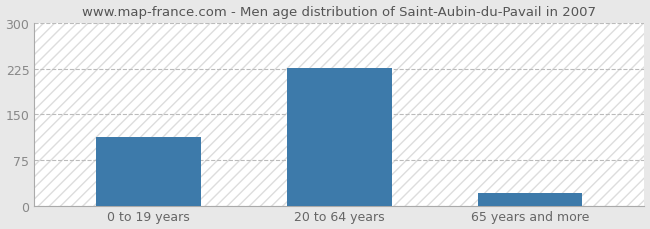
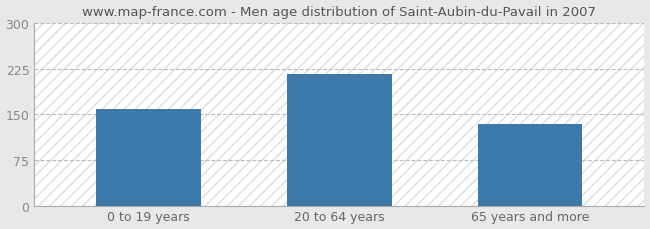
0 to 19 years: 113 -> 158
20 to 64 years: 226 -> 216
65 years and more: 20 -> 134
